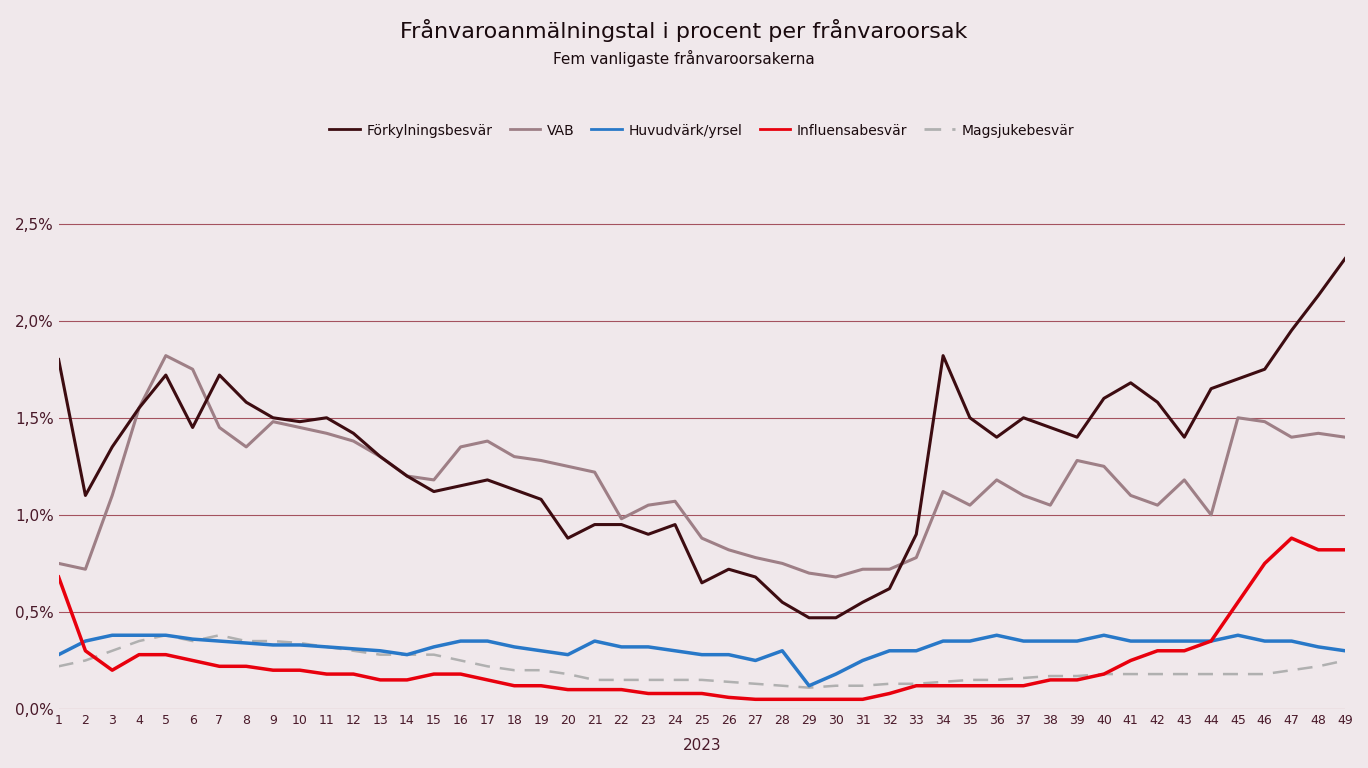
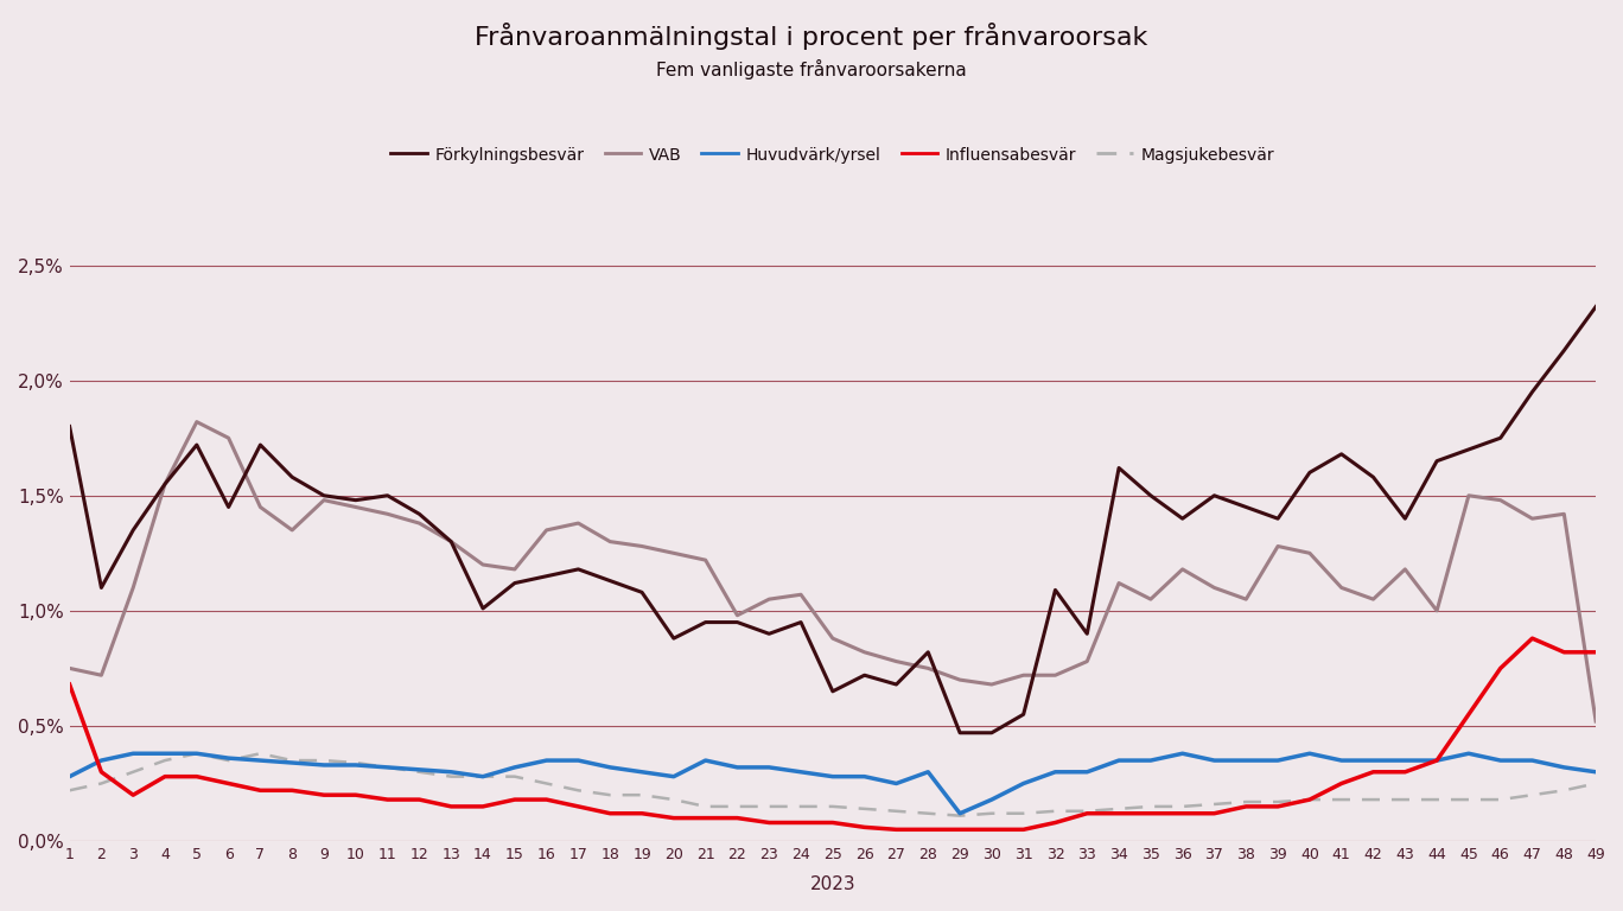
Förkylningsbesvär/14: 1,20% -> 1,01%
Förkylningsbesvär/28: 0,55% -> 0,82%
Förkylningsbesvär/32: 0,62% -> 1,09%
Förkylningsbesvär/34: 1,82% -> 1,62%
VAB/49: 1,40% -> 0,52%
